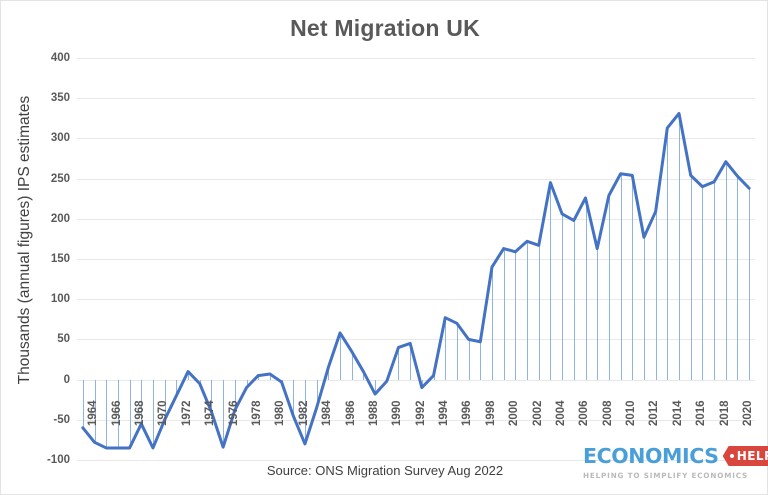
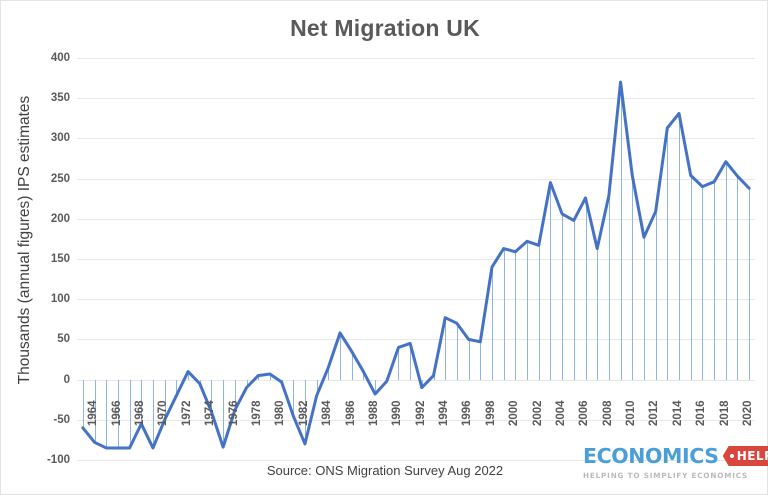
1984: -40 -> -20
2010: 260 -> 370
